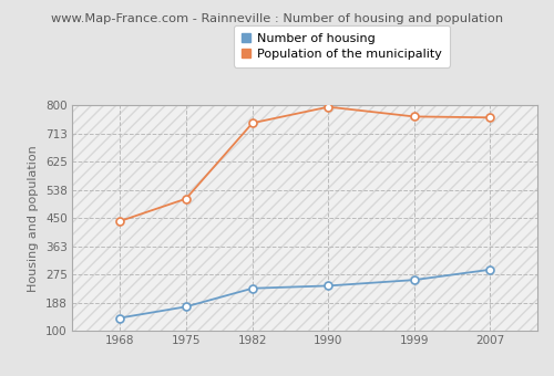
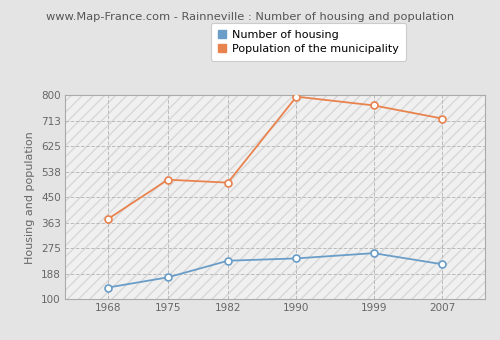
Population of the municipality/1968: 440 -> 375
Population of the municipality/1982: 745 -> 500
Number of housing/2007: 290 -> 220
Population of the municipality/2007: 762 -> 720
